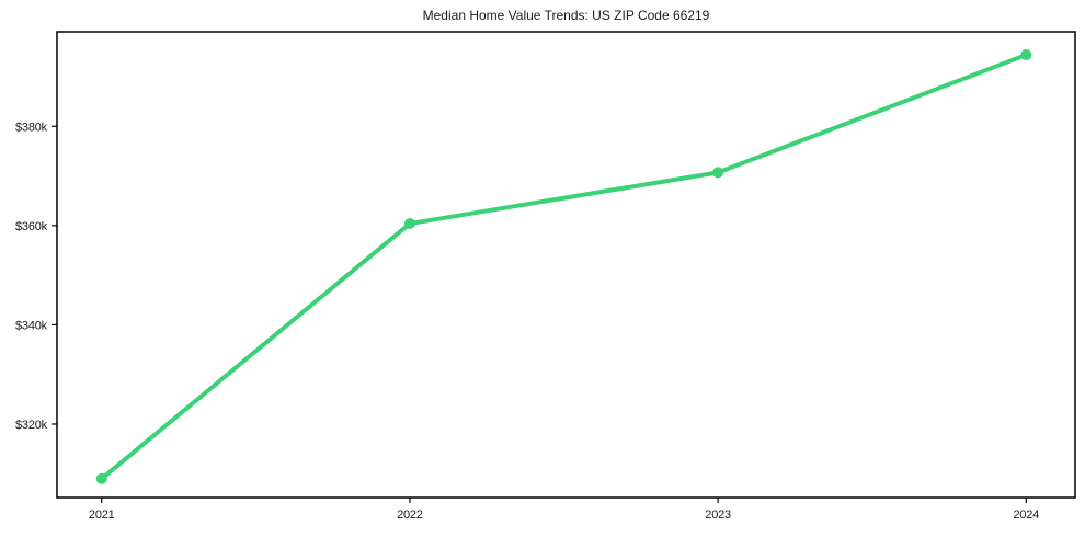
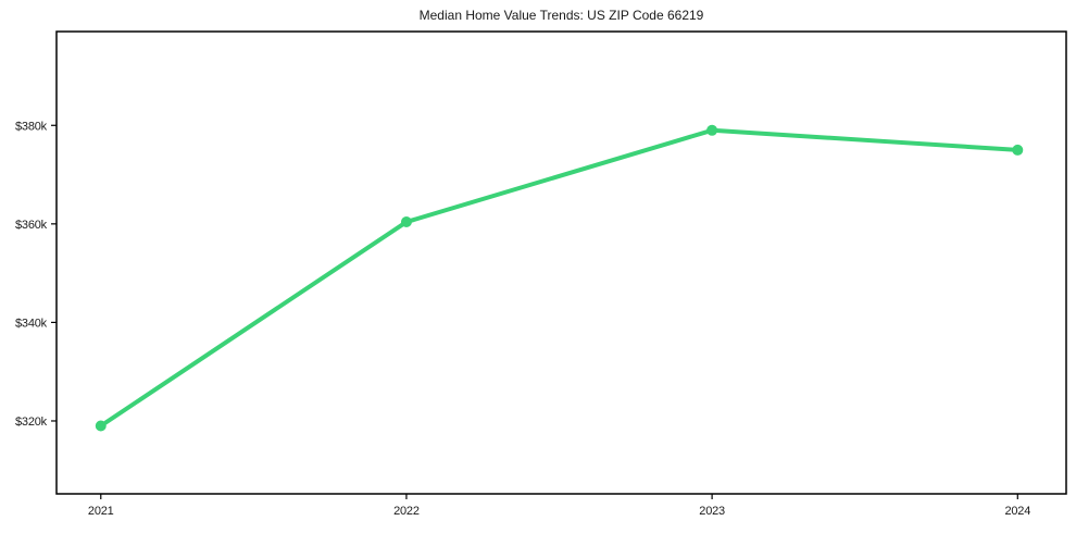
2021: $309k -> $319k
2023: $371k -> $379k
2024: $394k -> $375k
